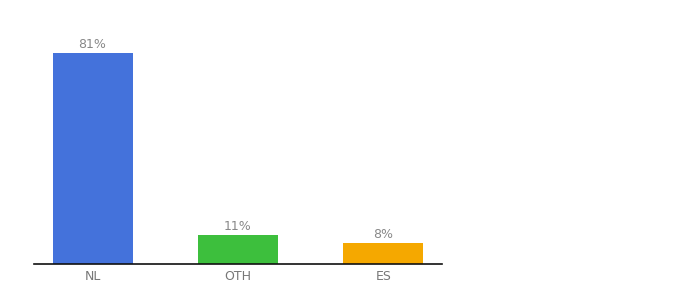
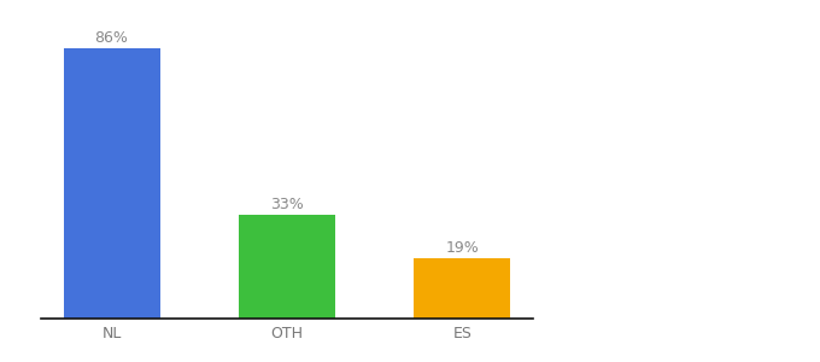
NL: 81% -> 86%
OTH: 11% -> 33%
ES: 8% -> 19%
